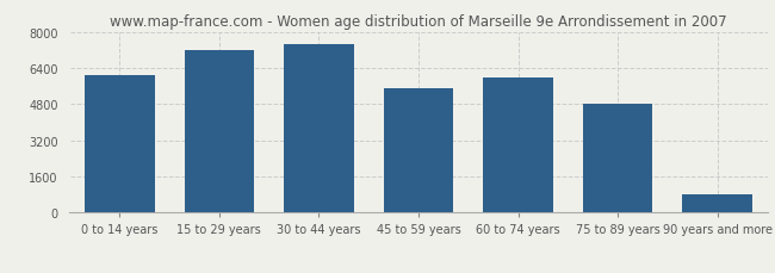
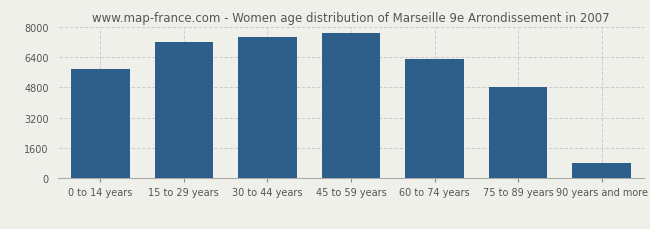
0 to 14 years: 6100 -> 5800
45 to 59 years: 5500 -> 7700
60 to 74 years: 6000 -> 6300
